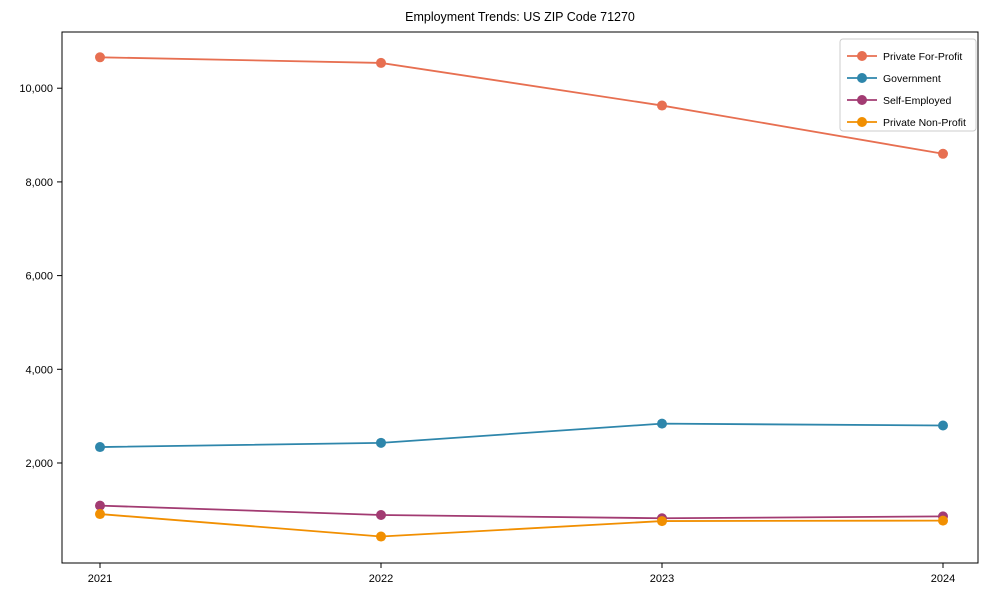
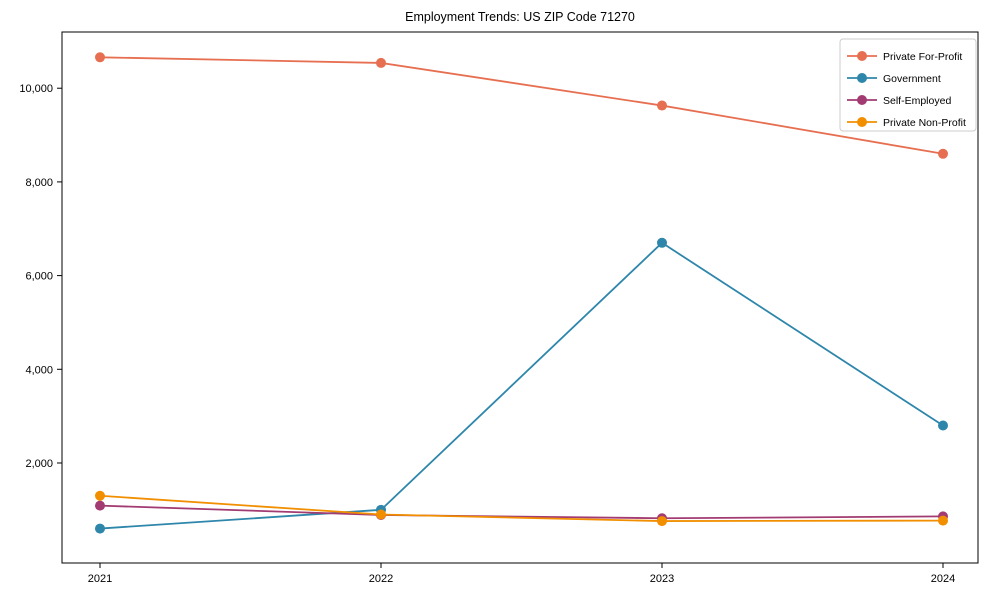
Government/2021: 2300 -> 600
Private Non-Profit/2021: 900 -> 1300
Government/2022: 2400 -> 1000
Private Non-Profit/2022: 400 -> 900
Government/2023: 2800 -> 6700
